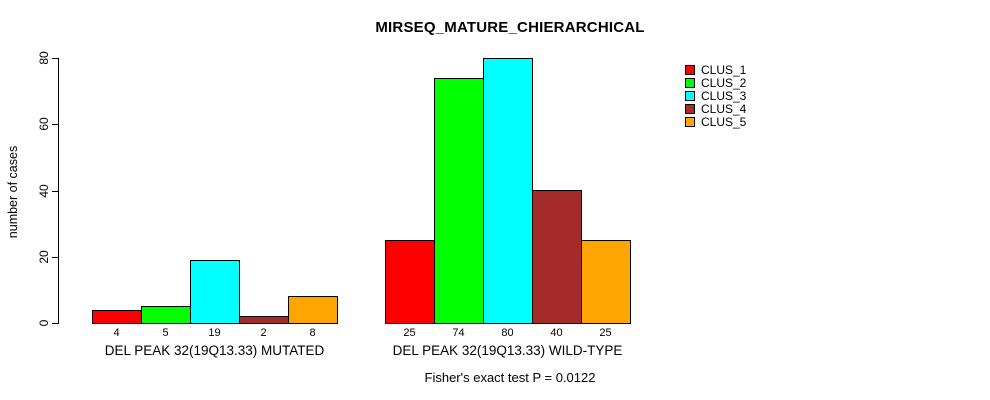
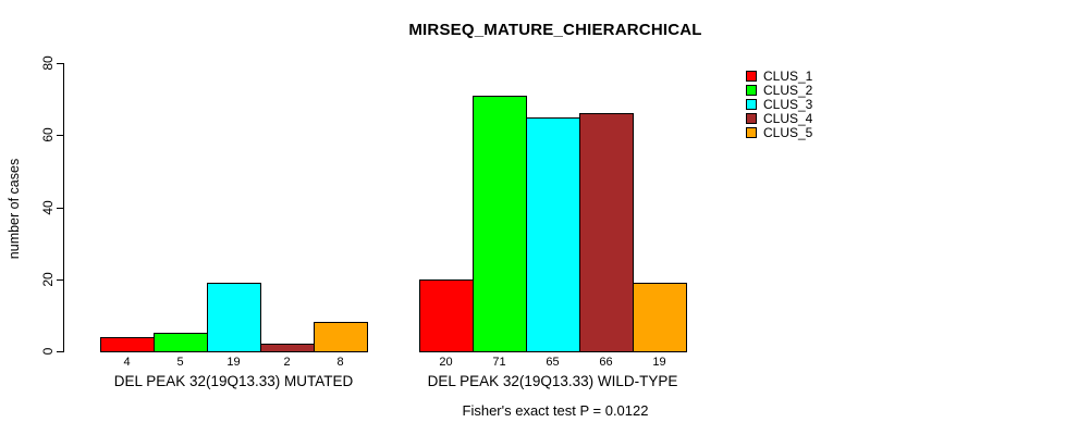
CLUS_1/DEL PEAK 32(19Q13.33) WILD-TYPE: 25 -> 20
CLUS_2/DEL PEAK 32(19Q13.33) WILD-TYPE: 74 -> 71
CLUS_3/DEL PEAK 32(19Q13.33) WILD-TYPE: 80 -> 65
CLUS_4/DEL PEAK 32(19Q13.33) WILD-TYPE: 40 -> 66
CLUS_5/DEL PEAK 32(19Q13.33) WILD-TYPE: 25 -> 19
